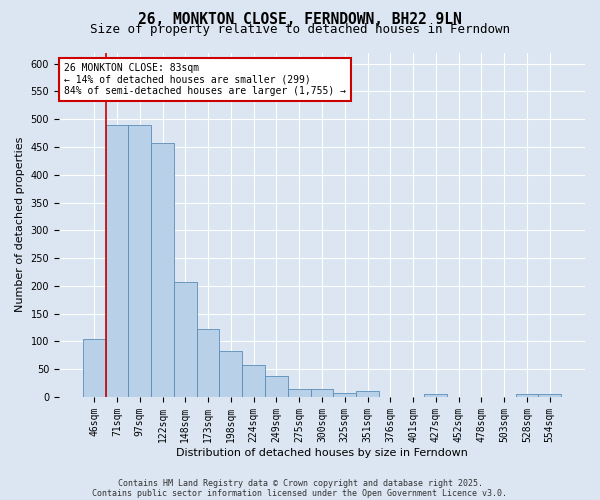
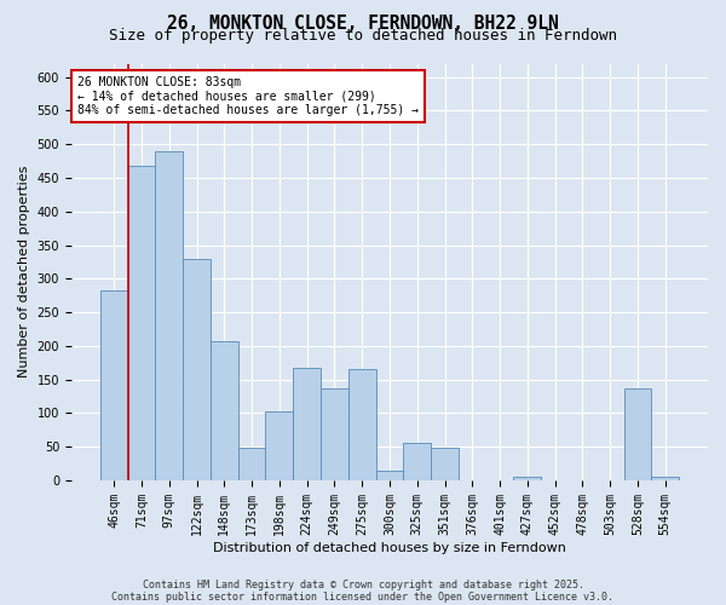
46sqm: 105 -> 282
71sqm: 490 -> 468
122sqm: 458 -> 330
173sqm: 122 -> 48
198sqm: 83 -> 102
224sqm: 57 -> 168
249sqm: 38 -> 136
275sqm: 15 -> 166
325sqm: 8 -> 56
351sqm: 10 -> 48
528sqm: 5 -> 136
